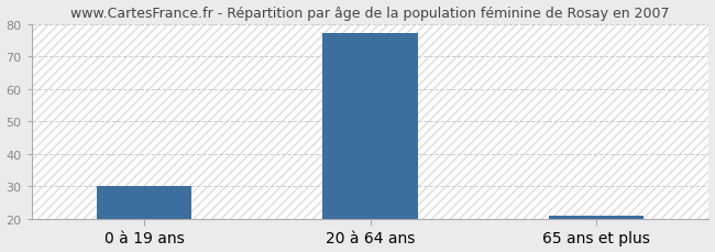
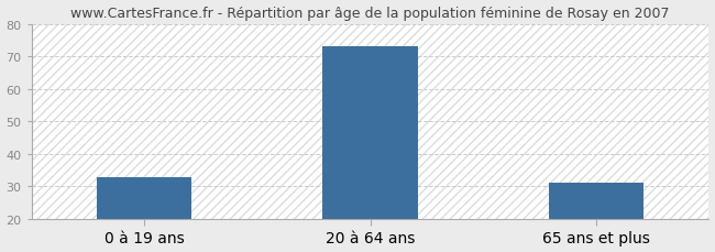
0 à 19 ans: 30 -> 33
20 à 64 ans: 77 -> 73
65 ans et plus: 21 -> 31
